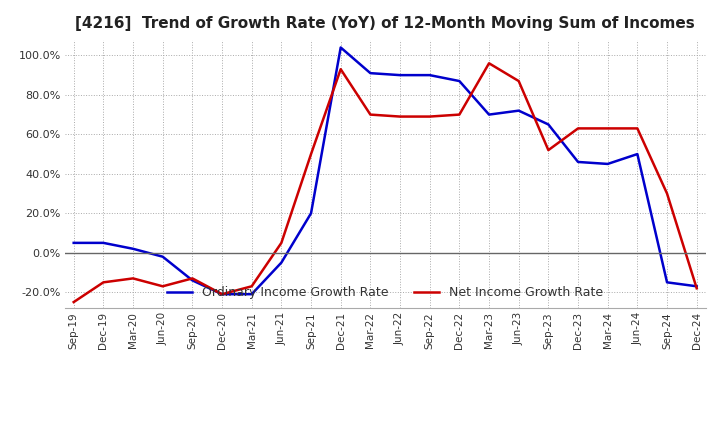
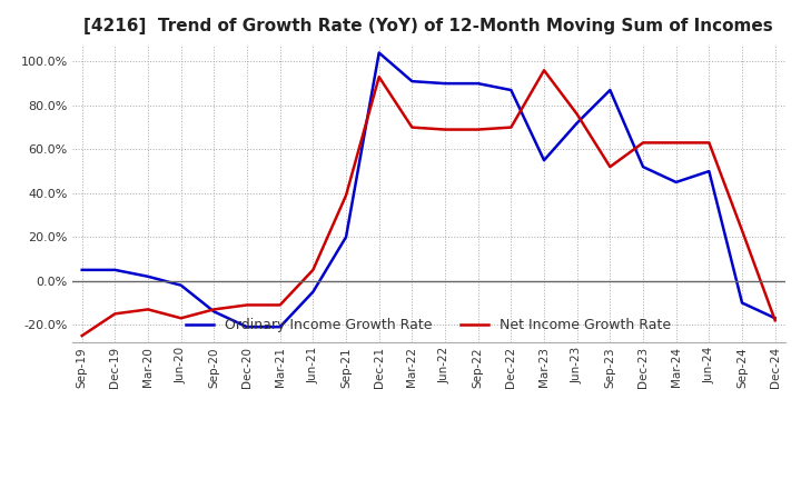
Net Income Growth Rate/Dec-20: -21% -> -11%
Net Income Growth Rate/Mar-21: -17% -> -11%
Net Income Growth Rate/Sep-21: 50% -> 39%
Ordinary Income Growth Rate/Mar-23: 70% -> 55%
Net Income Growth Rate/Jun-23: 87% -> 76%
Ordinary Income Growth Rate/Sep-23: 65% -> 87%
Ordinary Income Growth Rate/Dec-23: 46% -> 52%
Ordinary Income Growth Rate/Sep-24: -15% -> -10%
Net Income Growth Rate/Sep-24: 30% -> 23%
